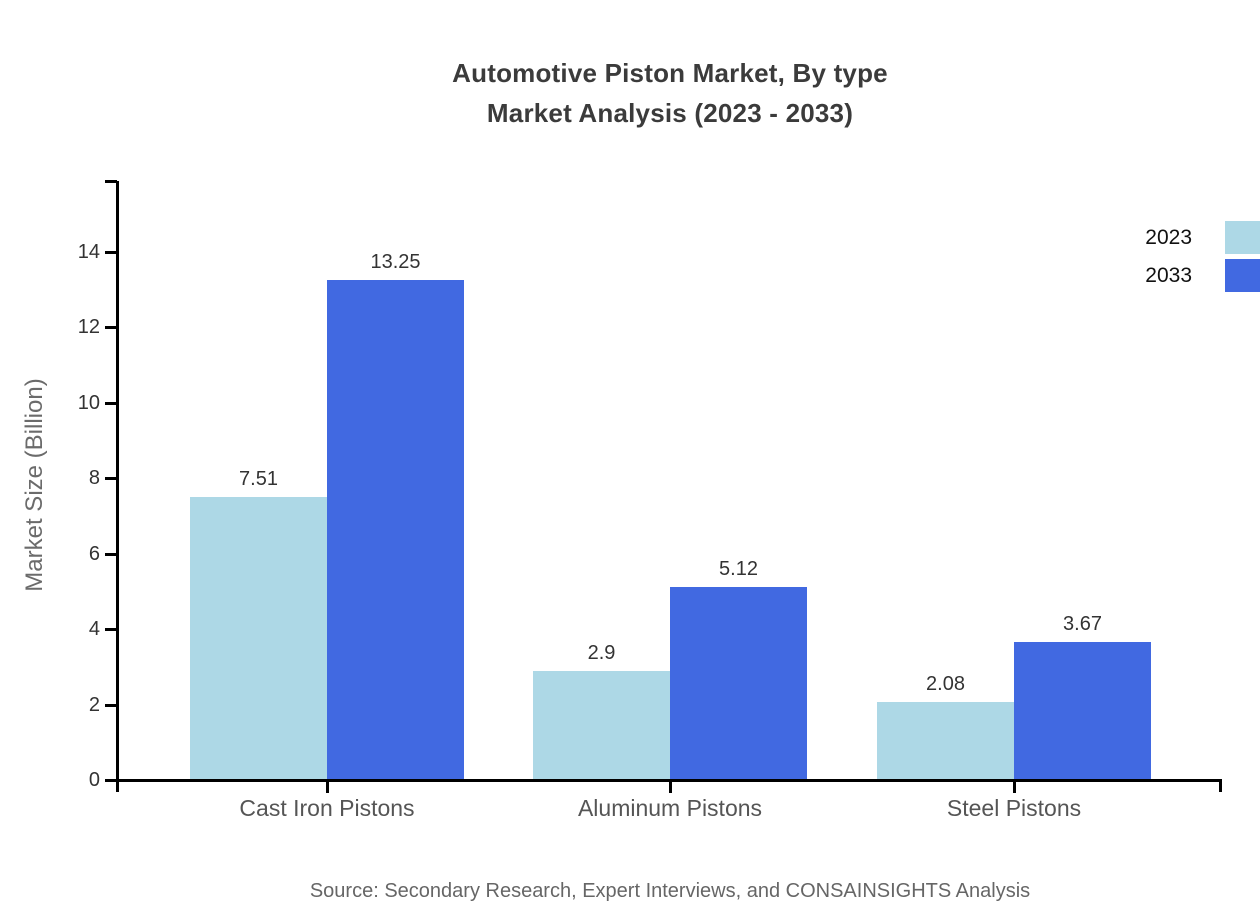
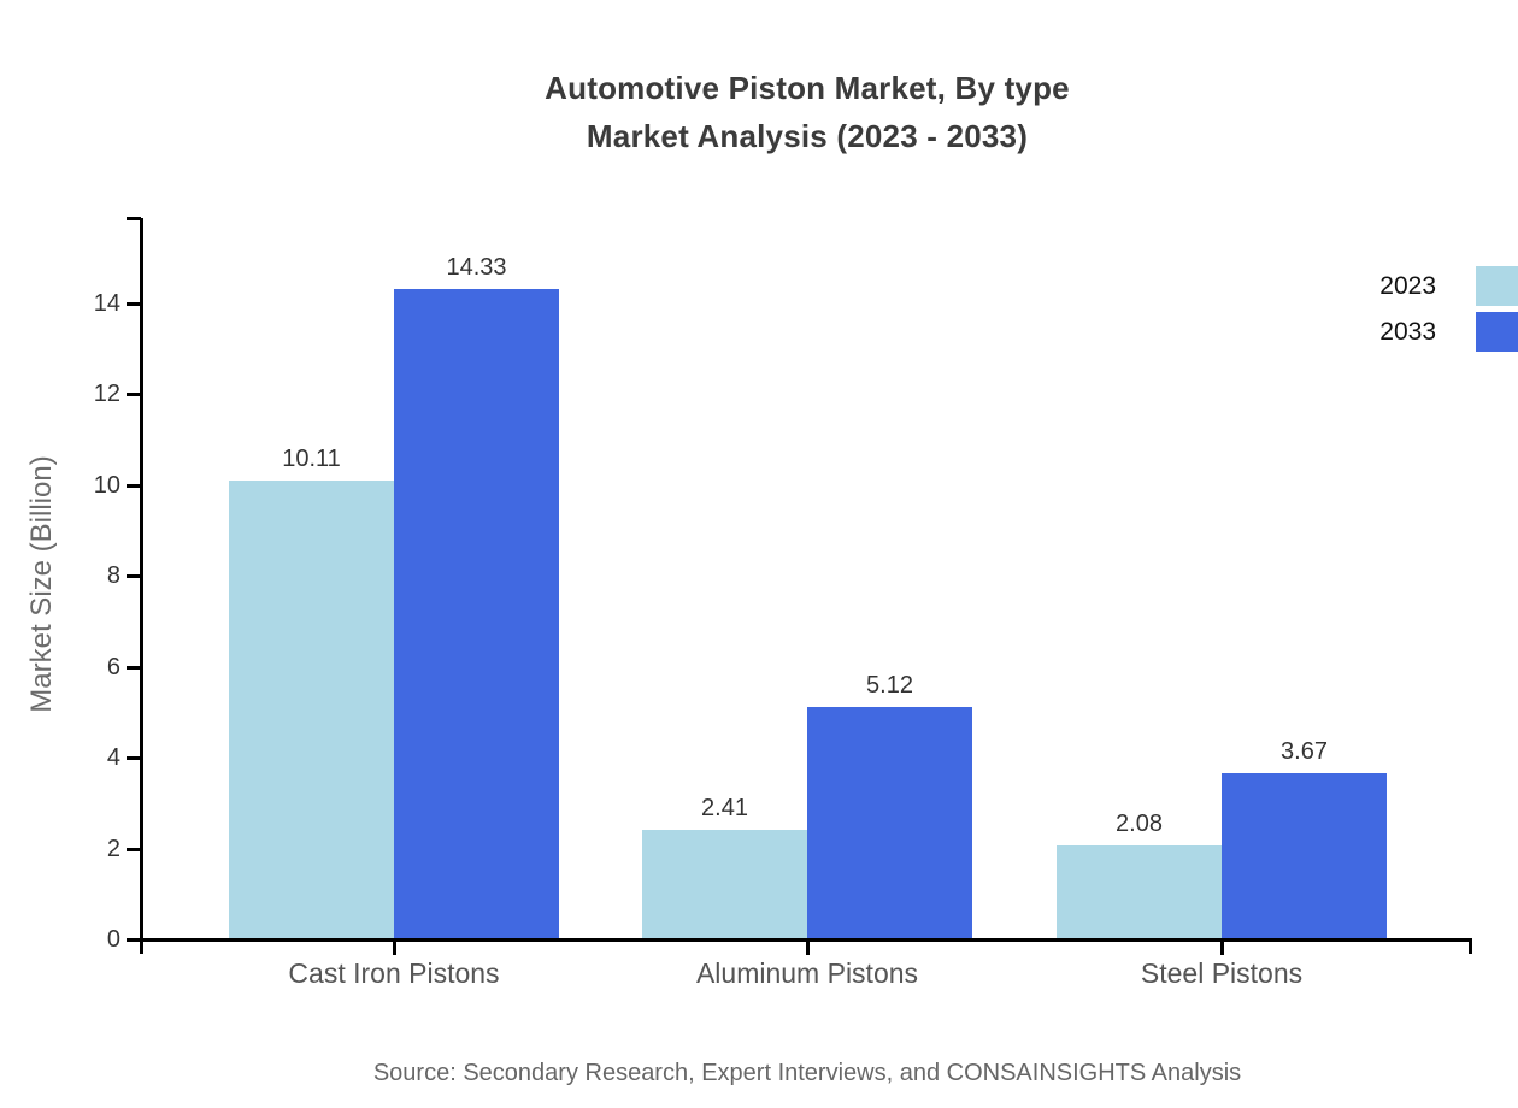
2023/Cast Iron Pistons: 7.51 -> 10.11
2033/Cast Iron Pistons: 13.25 -> 14.33
2023/Aluminum Pistons: 2.9 -> 2.41
